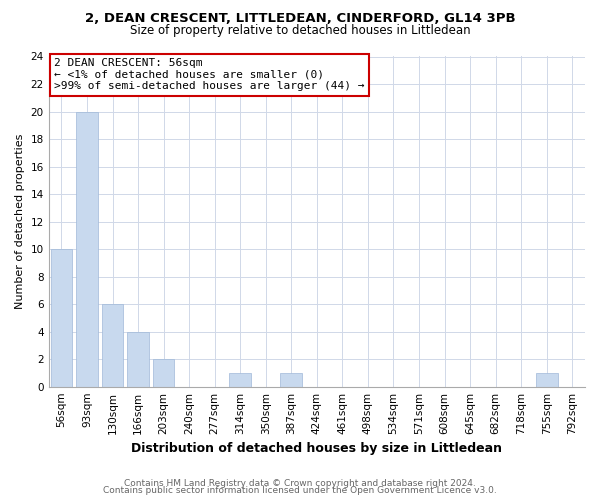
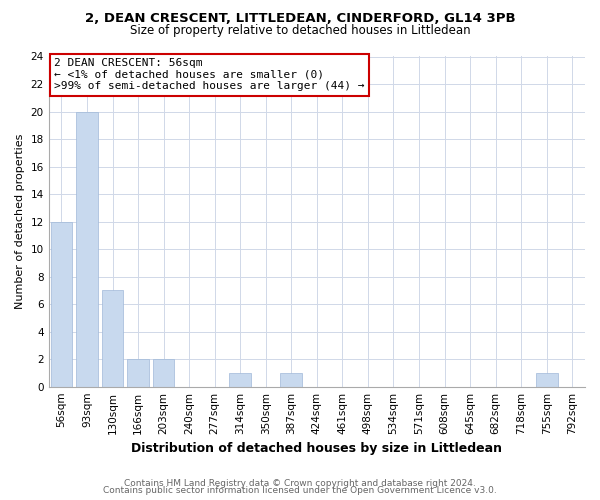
56sqm: 10 -> 12
130sqm: 6 -> 7
166sqm: 4 -> 2
